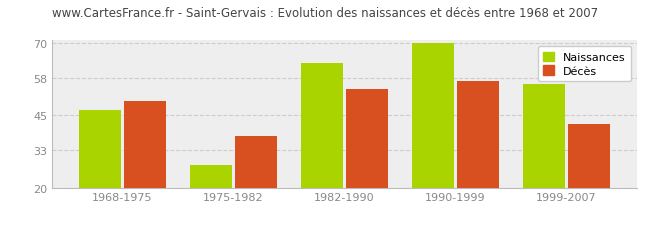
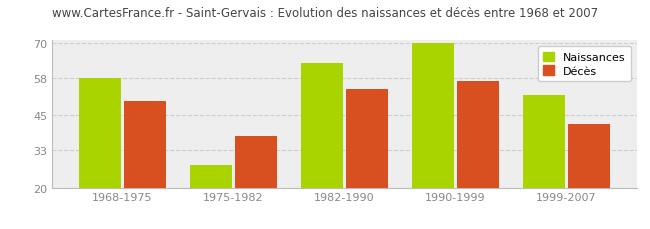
Naissances/1968-1975: 47 -> 58
Naissances/1999-2007: 56 -> 52
